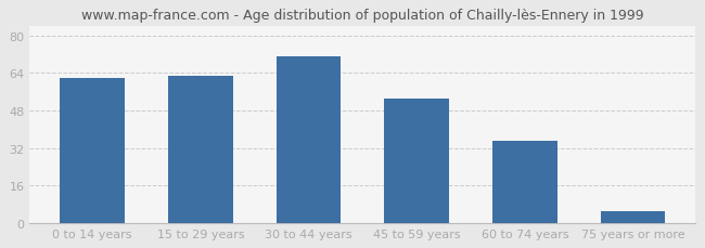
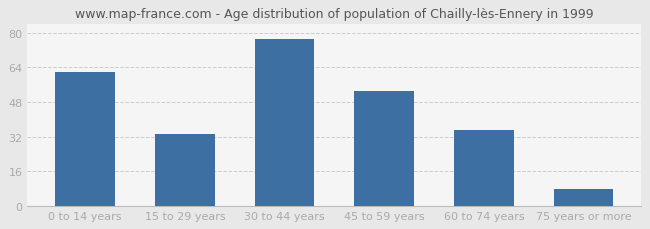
15 to 29 years: 63 -> 33
30 to 44 years: 71 -> 77
75 years or more: 5 -> 8
